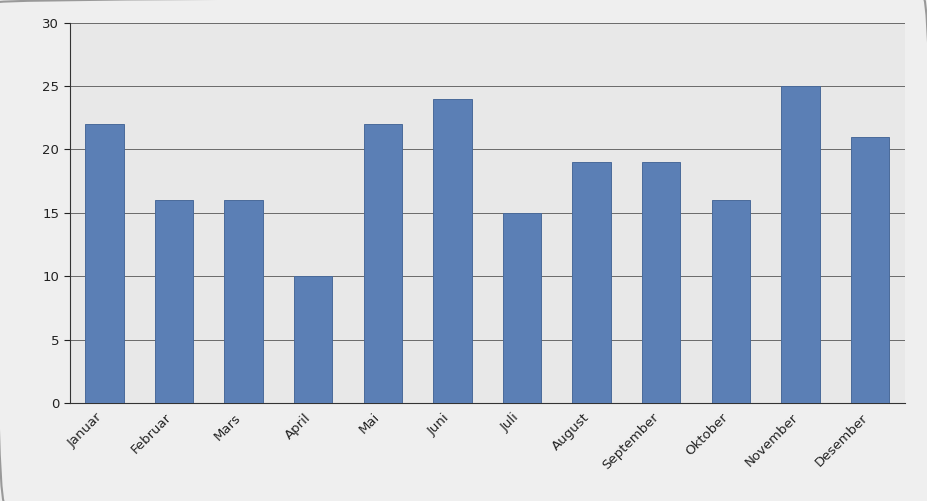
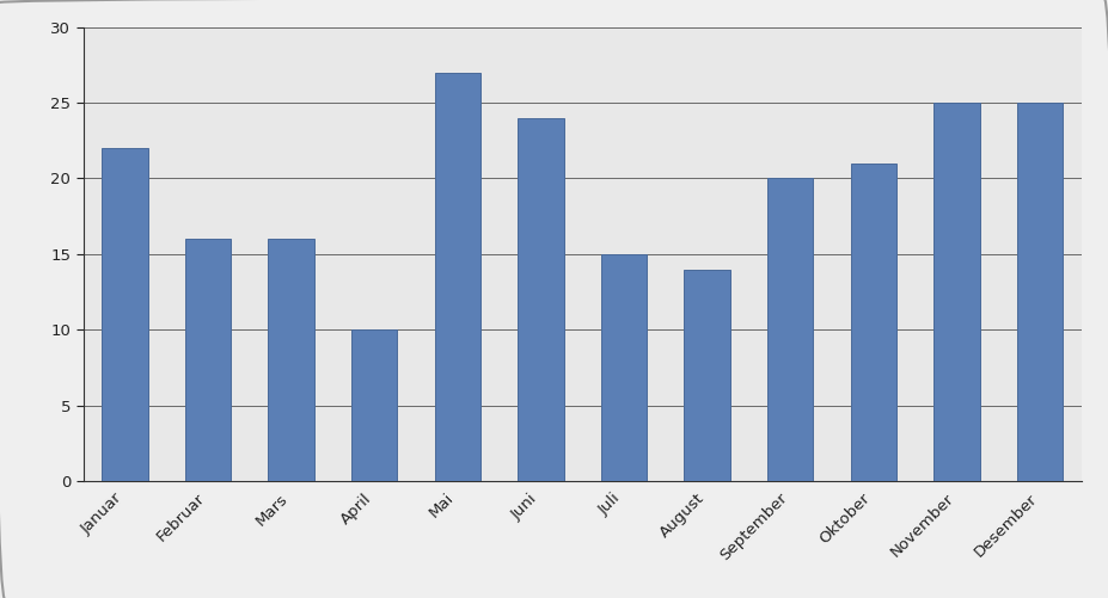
Mai: 22 -> 27
August: 19 -> 14
September: 19 -> 20
Oktober: 16 -> 21
Desember: 21 -> 25
